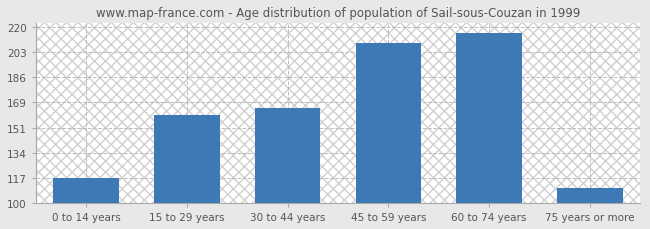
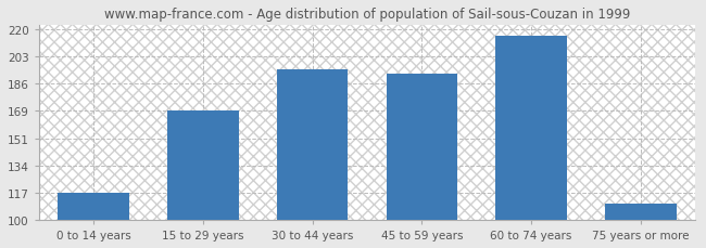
15 to 29 years: 160 -> 169
30 to 44 years: 165 -> 195
45 to 59 years: 209 -> 192
